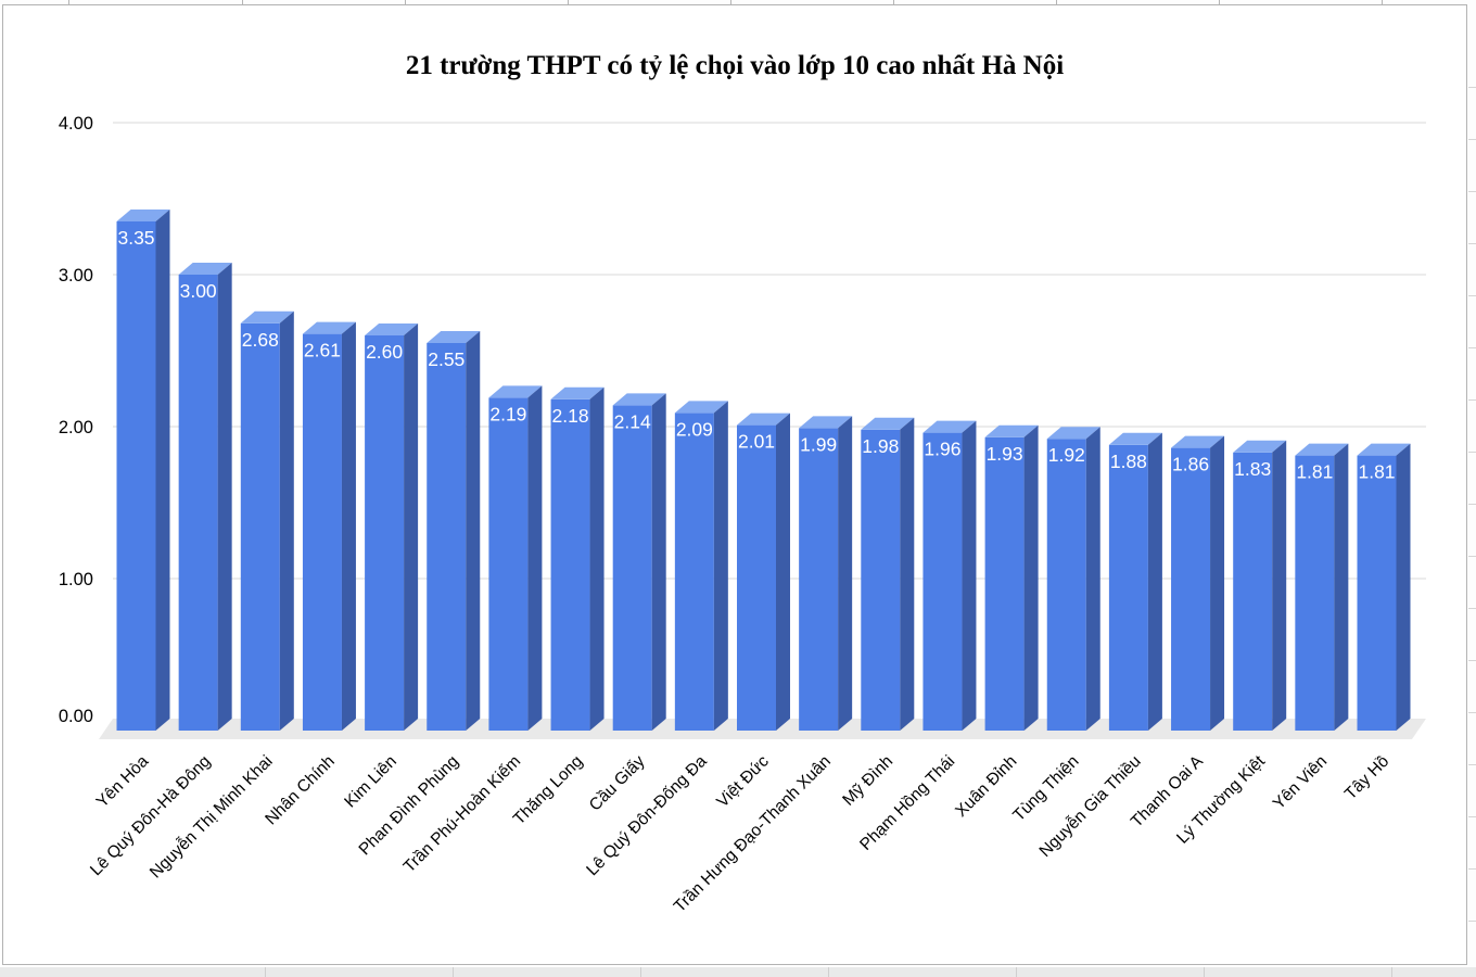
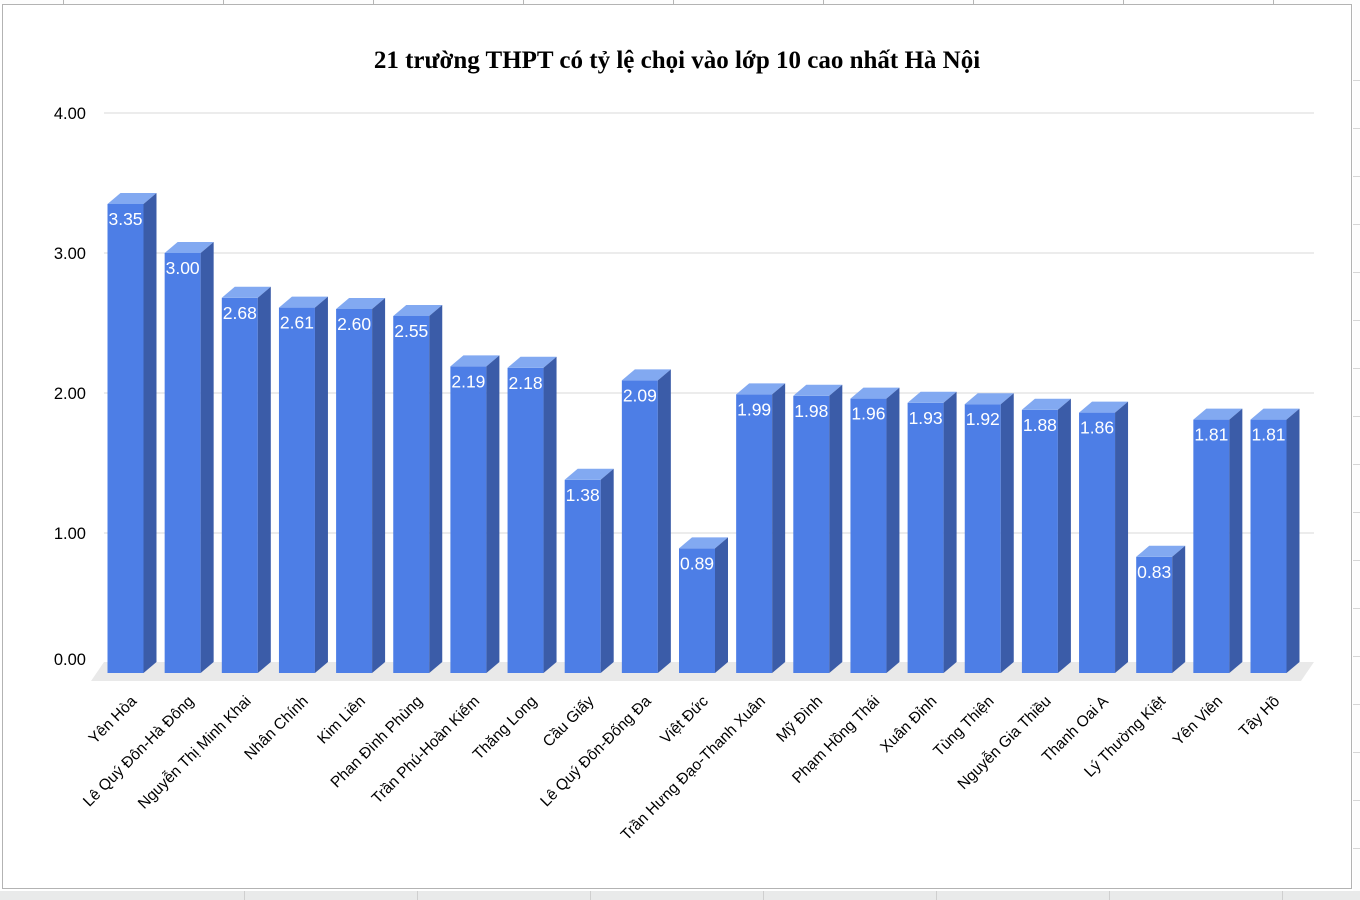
Cầu Giấy: 2.14 -> 1.38
Việt Đức: 2.01 -> 0.89
Lý Thường Kiệt: 1.83 -> 0.83
